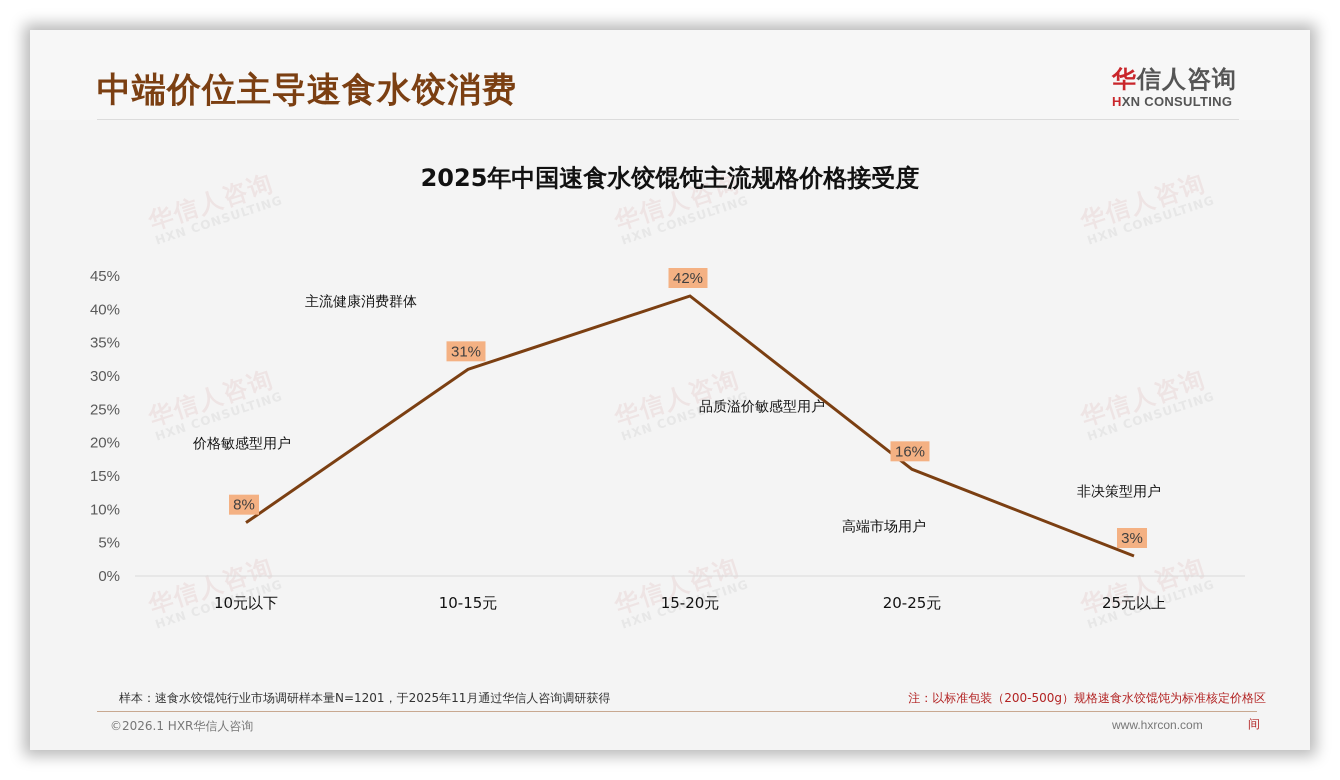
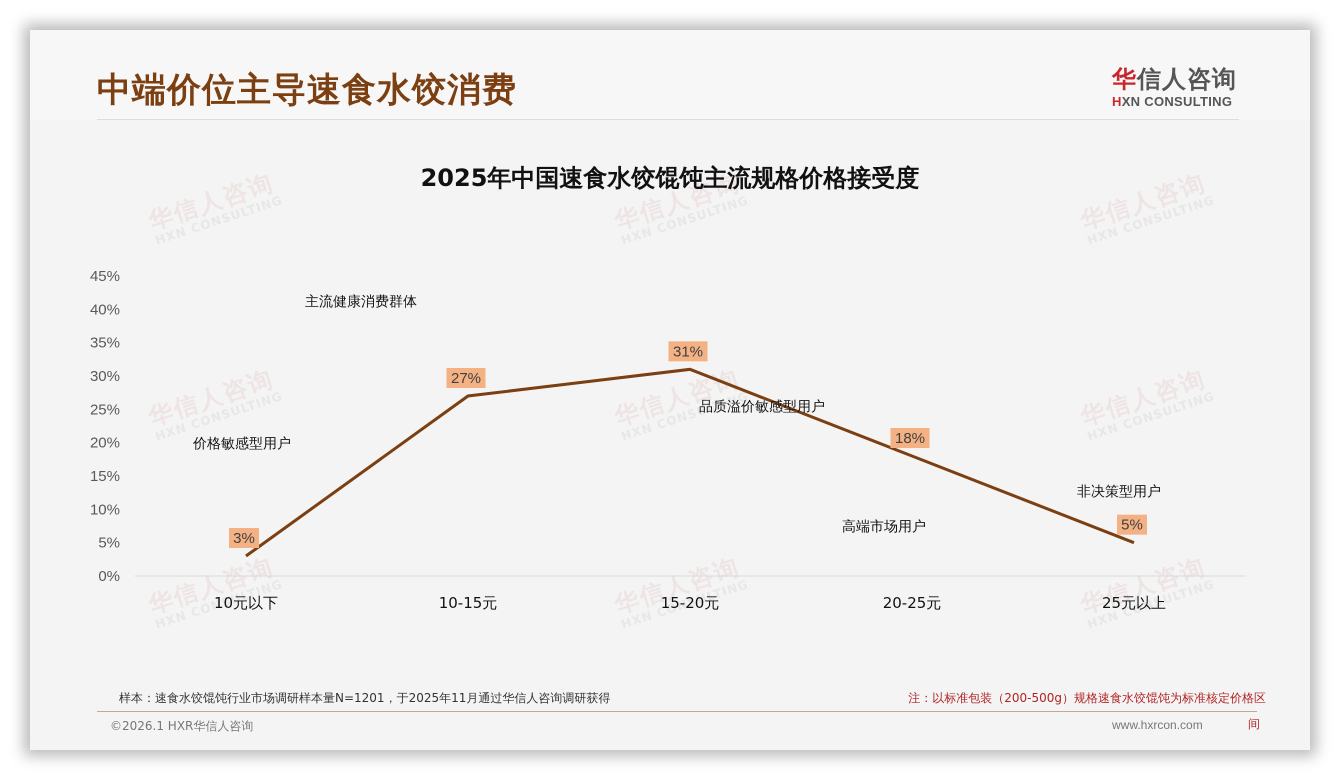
10元以下: 8% -> 3%
10-15元: 31% -> 27%
15-20元: 42% -> 31%
20-25元: 16% -> 18%
25元以上: 3% -> 5%
